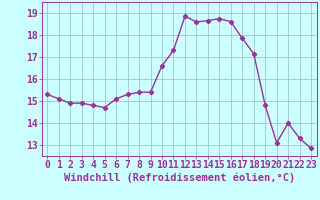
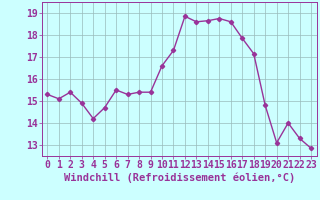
2: 14.90 -> 15.40
4: 14.80 -> 14.20
6: 15.10 -> 15.50
